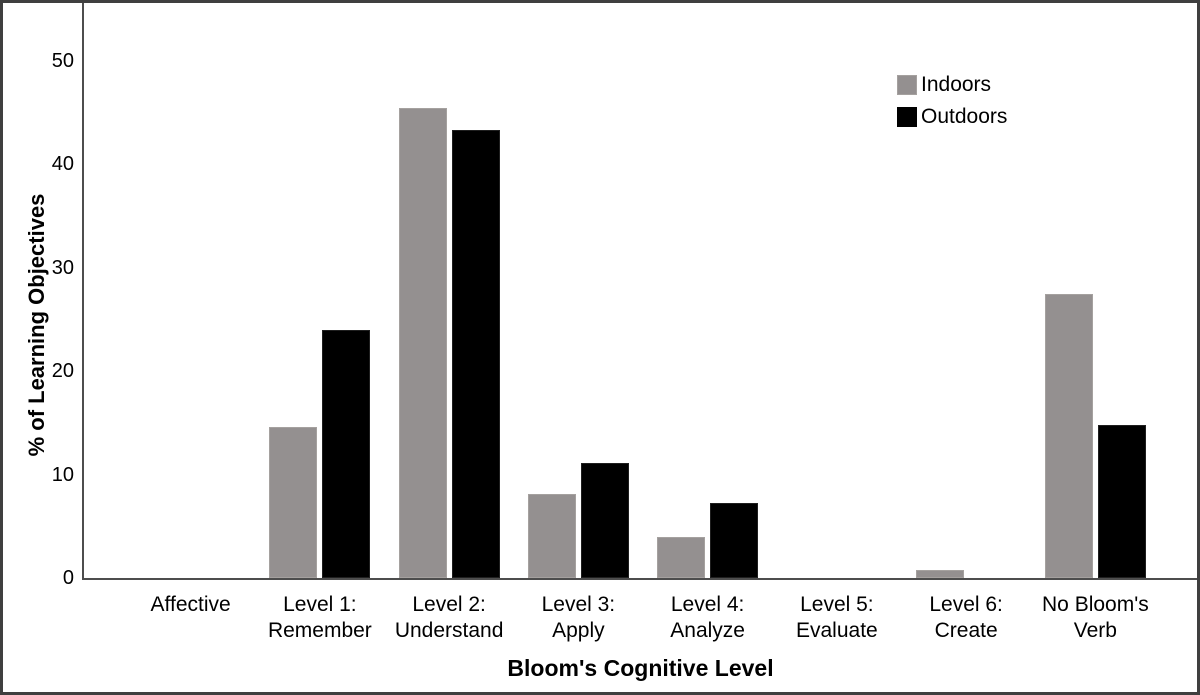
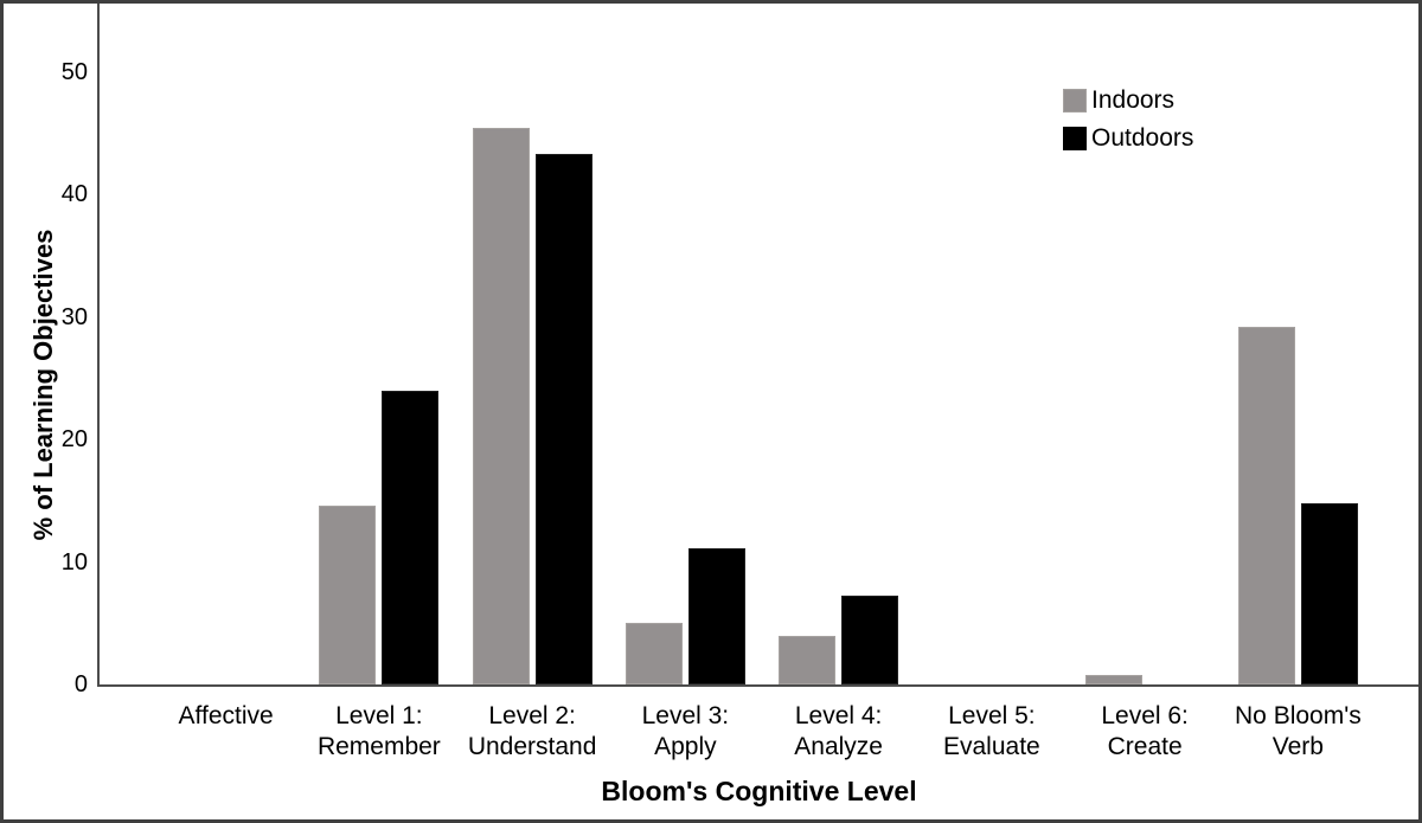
Indoors/Level 3: Apply: 8.1 -> 5.0
Indoors/No Bloom's Verb: 27.5 -> 29.2
